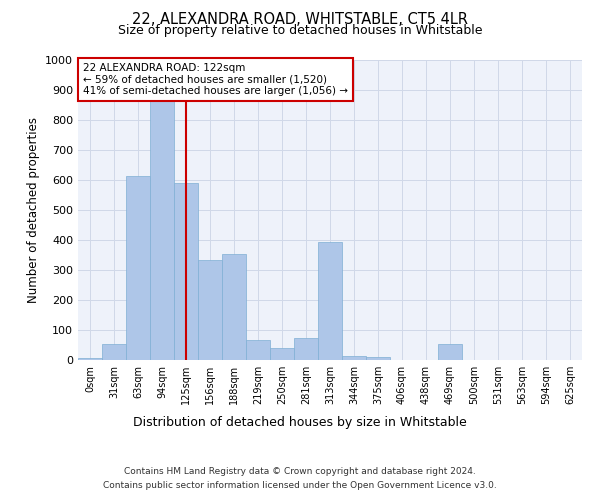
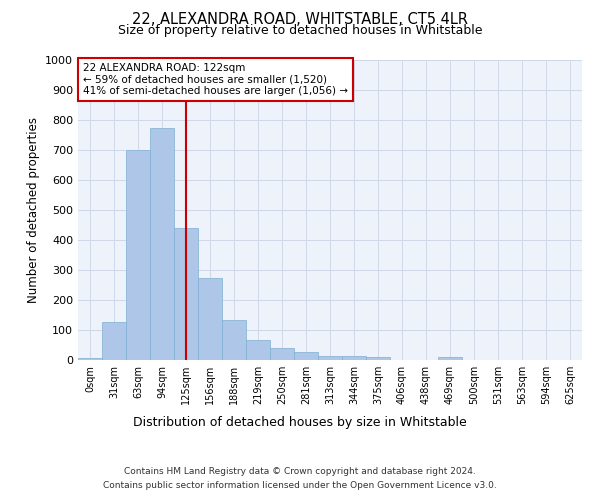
31sqm: 55 -> 128
63sqm: 615 -> 700
94sqm: 865 -> 775
125sqm: 590 -> 440
156sqm: 335 -> 275
188sqm: 355 -> 133
281sqm: 75 -> 27
313sqm: 395 -> 15
469sqm: 55 -> 10
